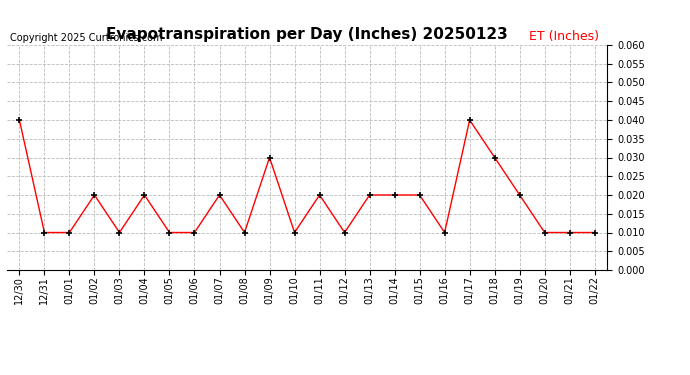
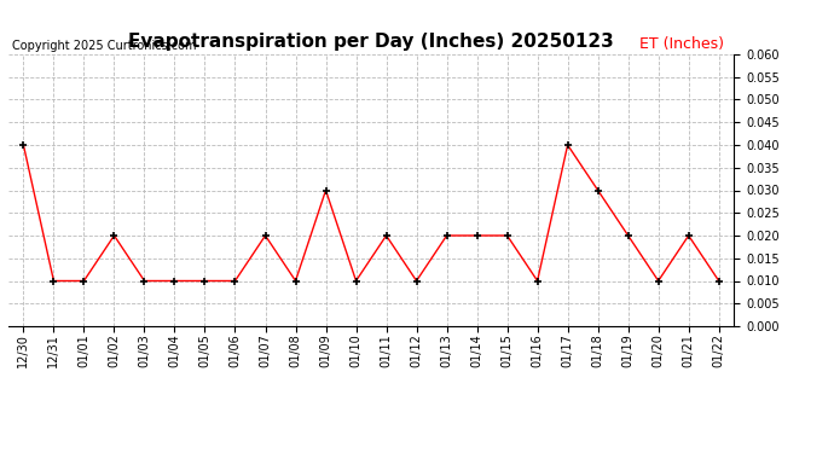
01/04: 0.02 -> 0.01
01/21: 0.01 -> 0.02
